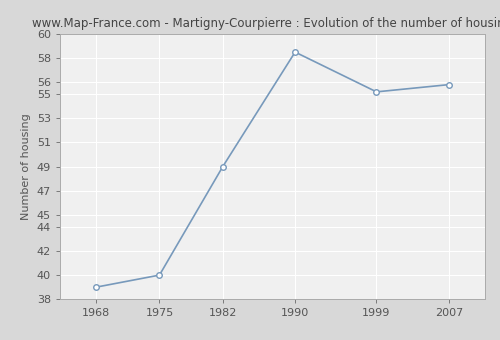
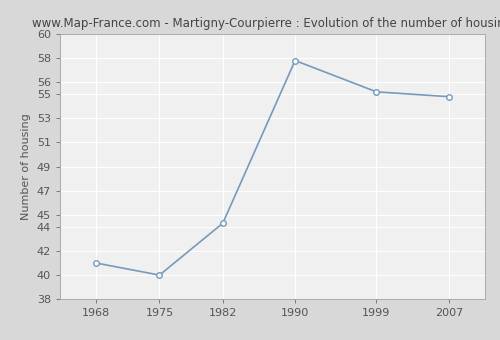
1968: 39.0 -> 41.0
1982: 49.0 -> 44.3
1990: 58.5 -> 57.8
2007: 55.8 -> 54.8
